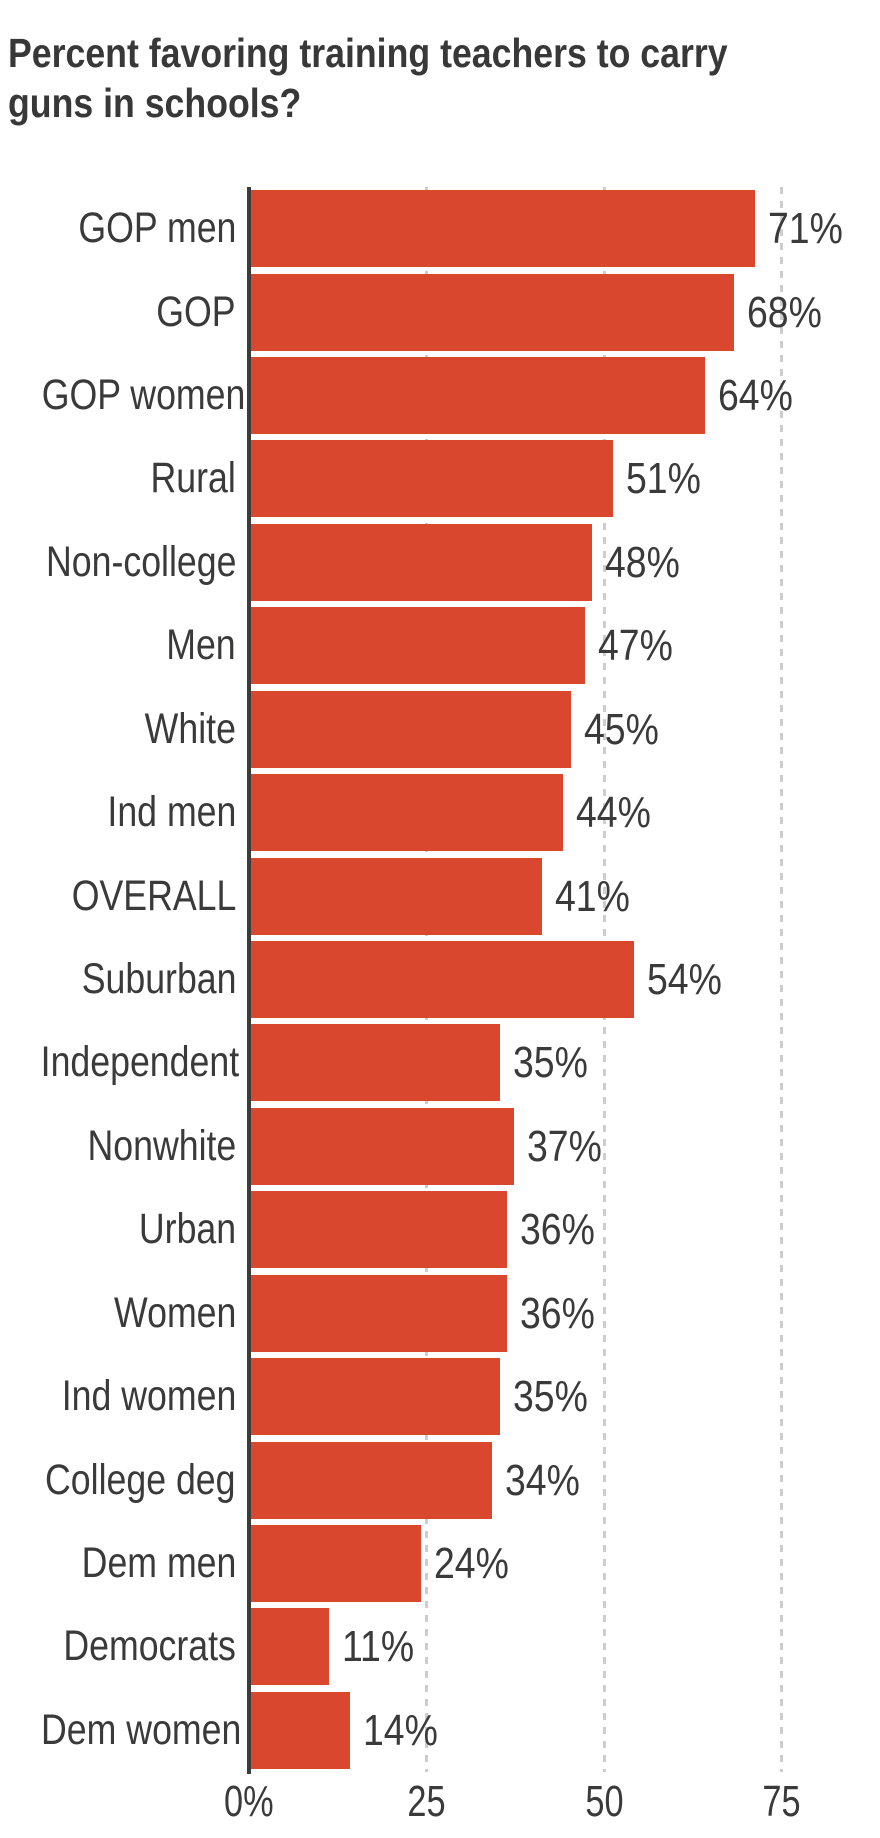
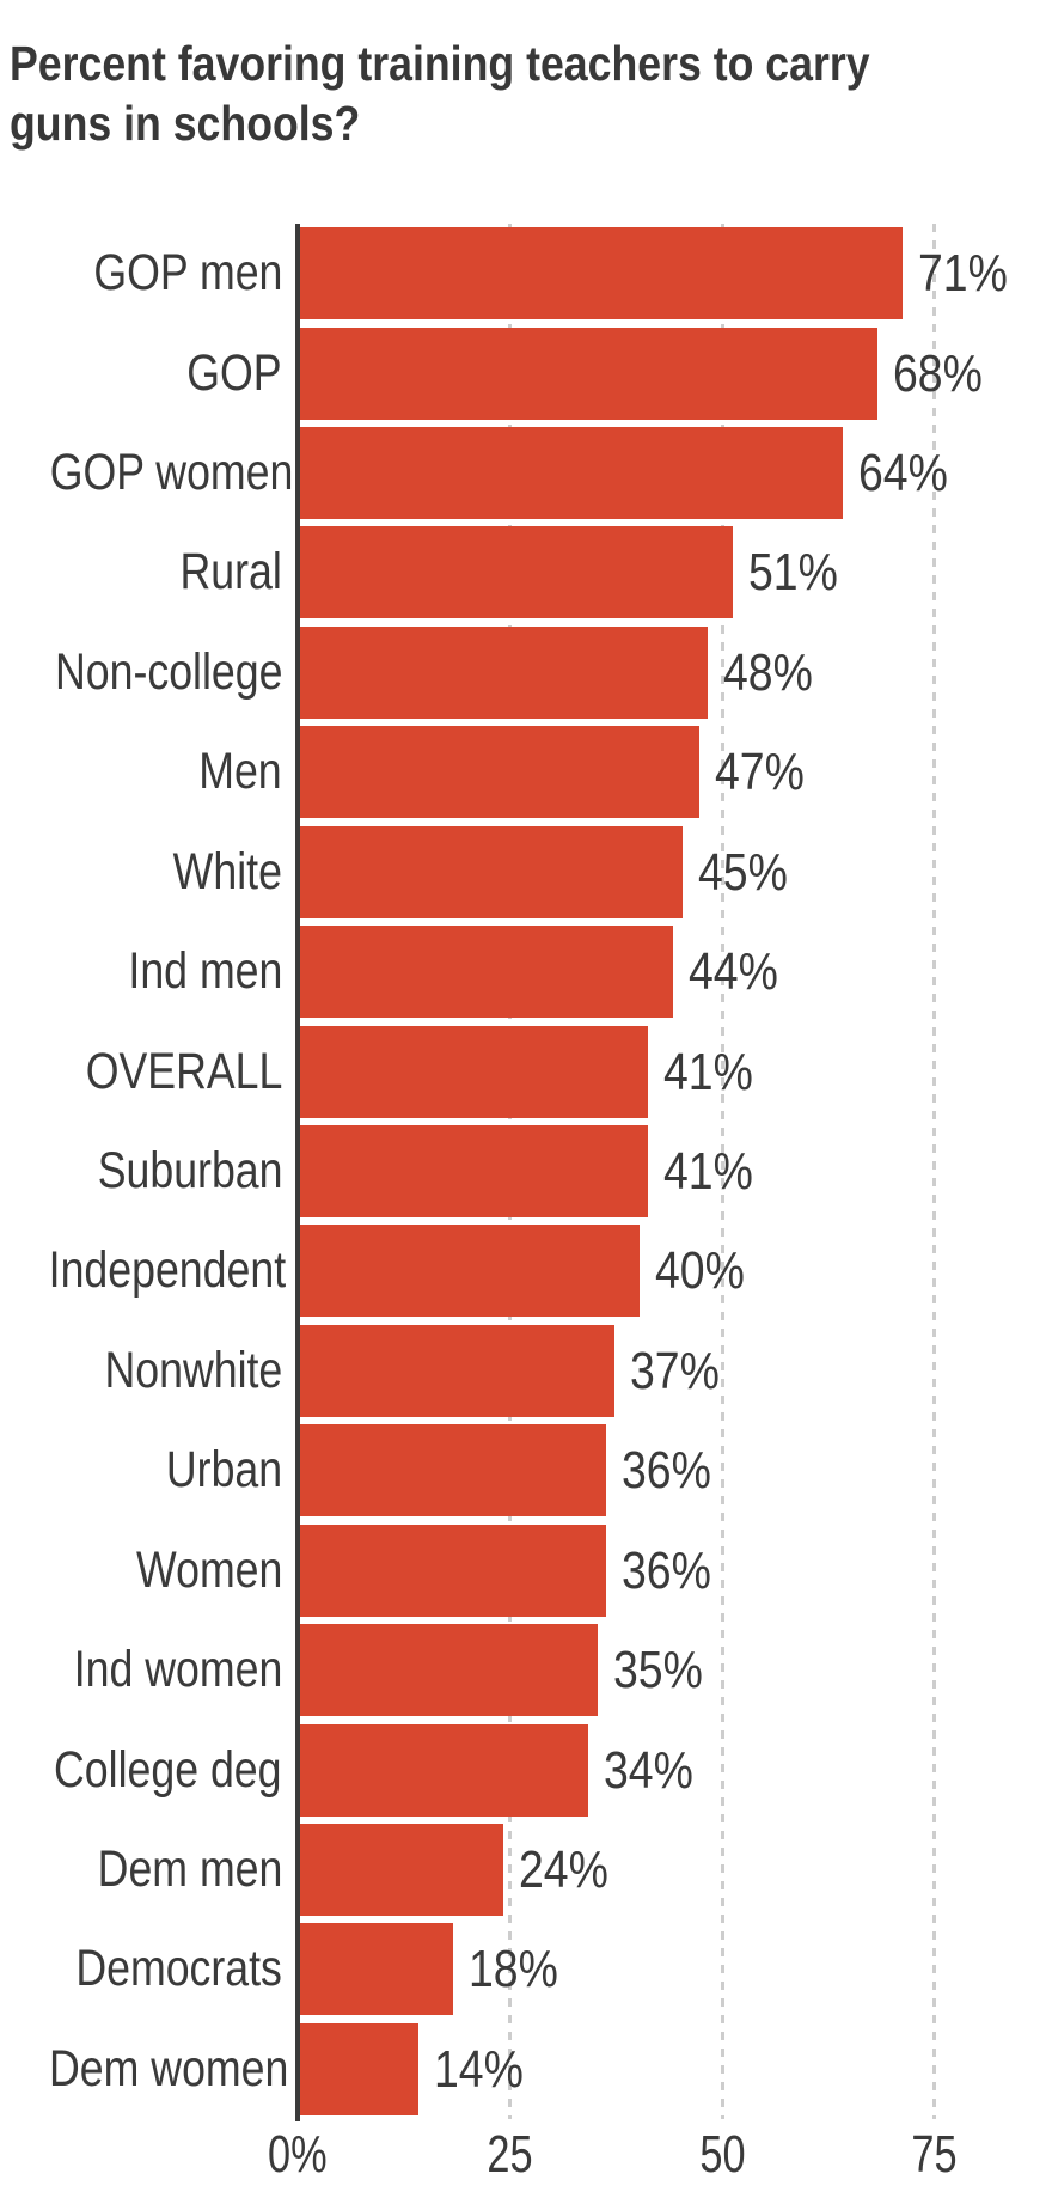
Suburban: 54% -> 41%
Independent: 35% -> 40%
Democrats: 11% -> 18%
